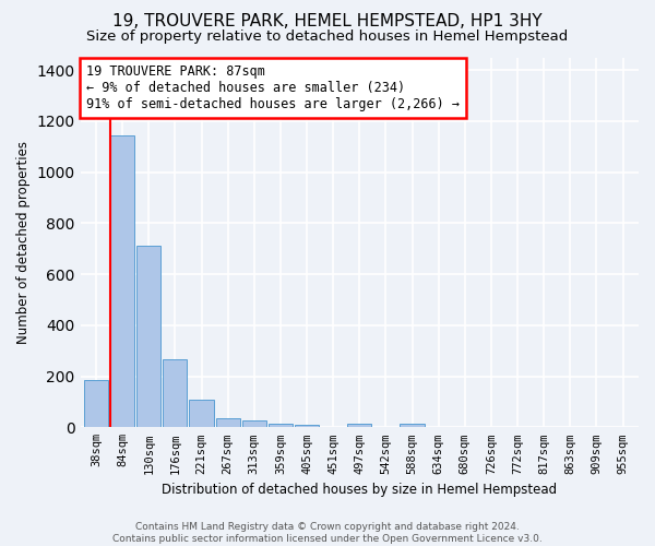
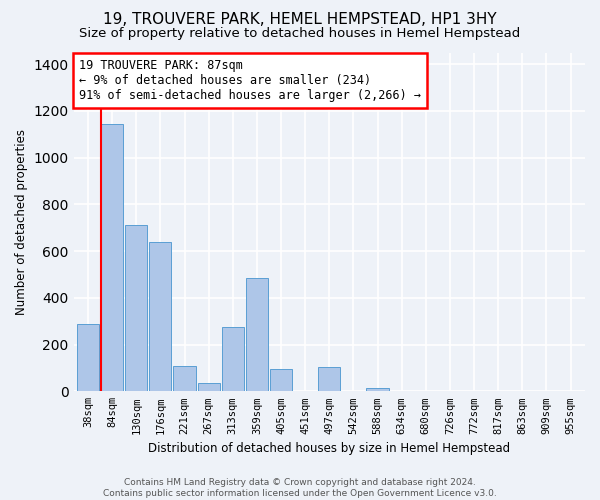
38sqm: 185 -> 290
176sqm: 265 -> 640
313sqm: 28 -> 275
359sqm: 15 -> 485
405sqm: 12 -> 95
497sqm: 15 -> 105
